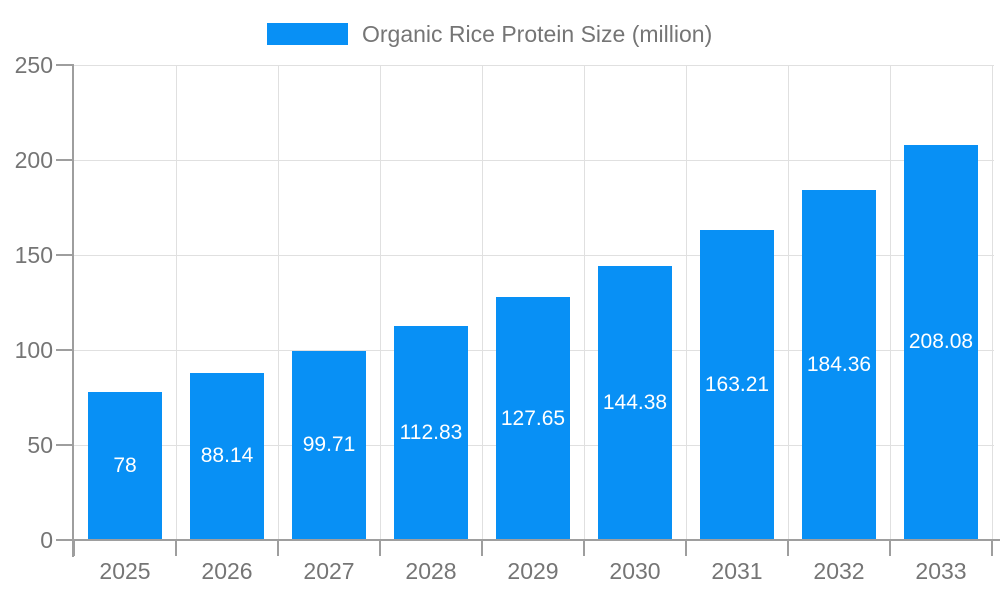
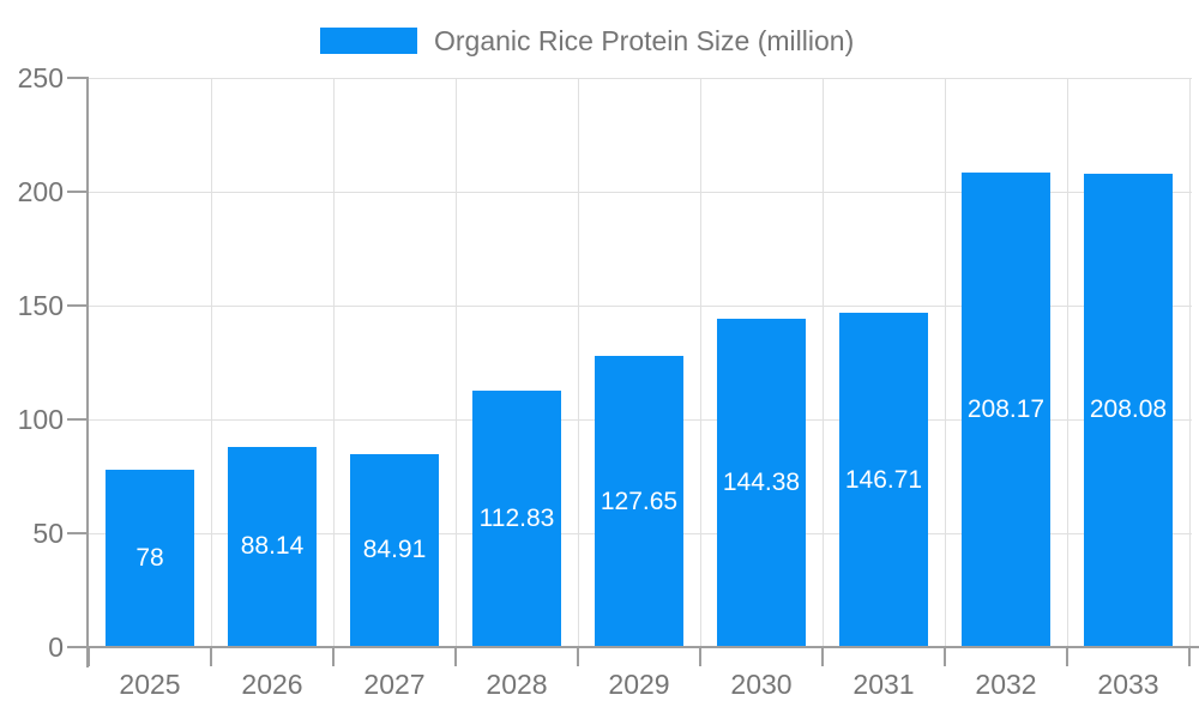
2027: 99.71 -> 84.91
2031: 163.21 -> 146.71
2032: 184.36 -> 208.17
